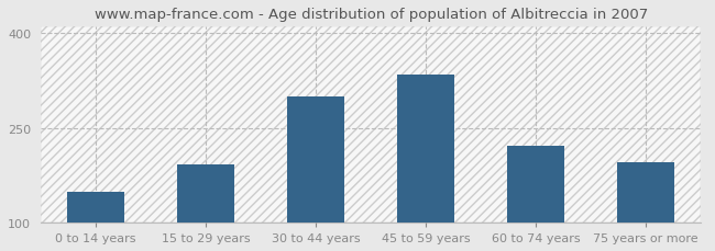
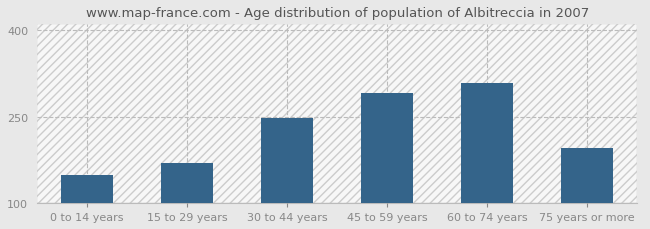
15 to 29 years: 192 -> 170
30 to 44 years: 300 -> 248
45 to 59 years: 334 -> 290
60 to 74 years: 222 -> 308
